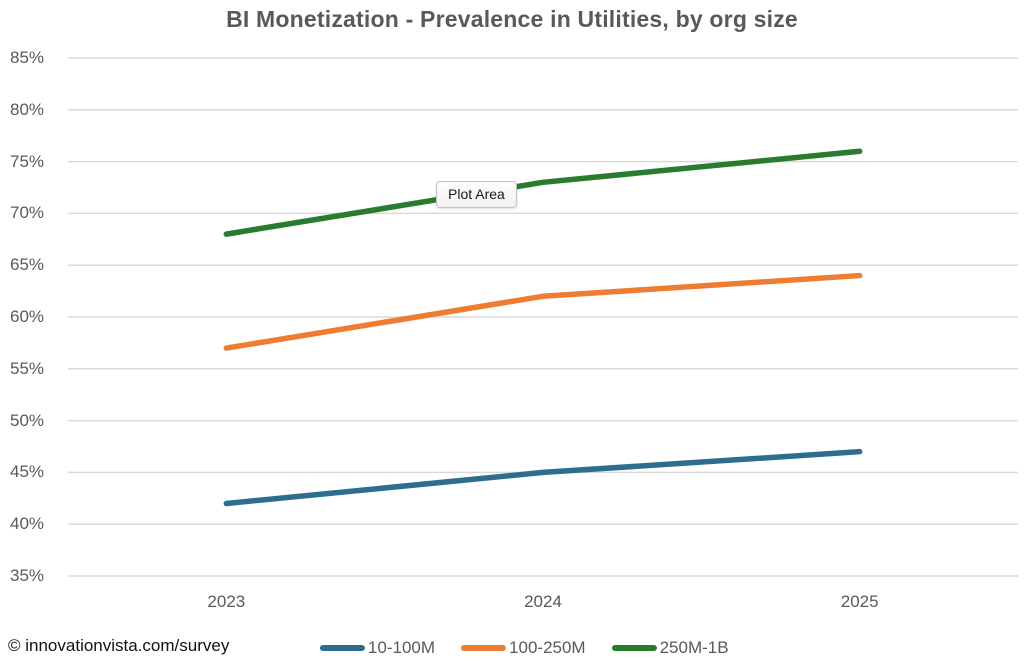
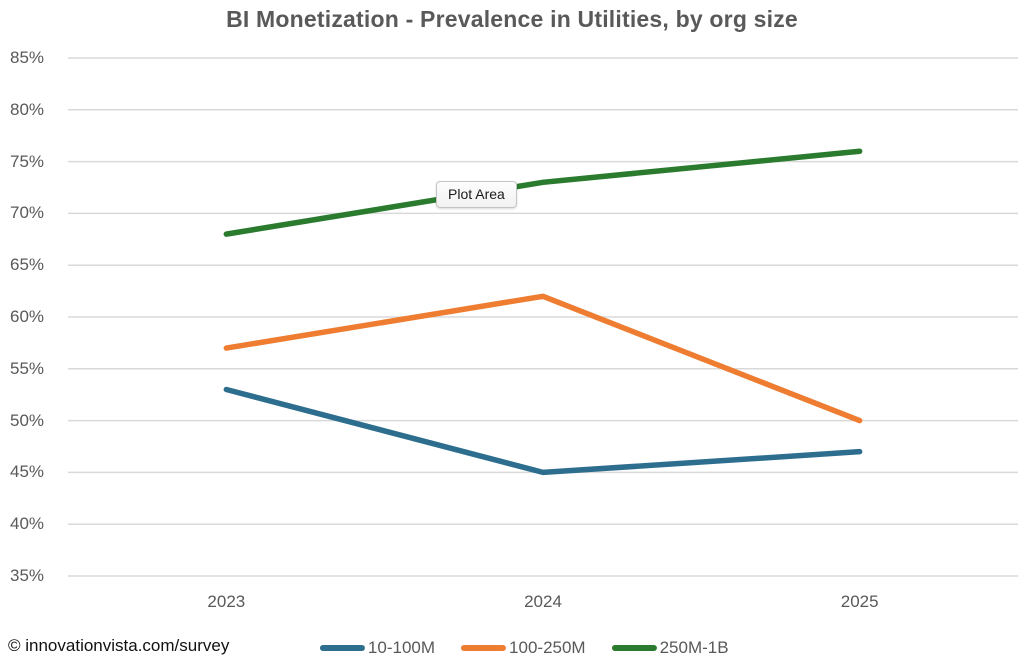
10-100M/2023: 42% -> 53%
100-250M/2025: 64% -> 50%
